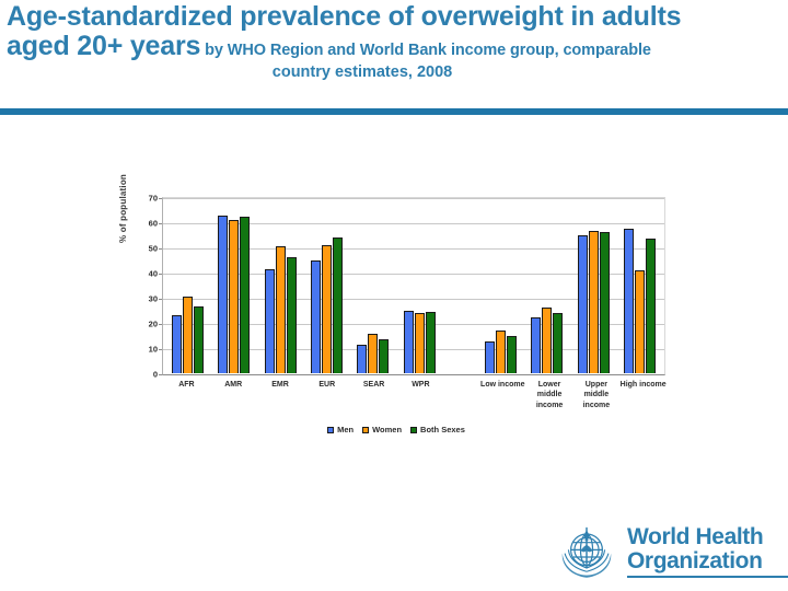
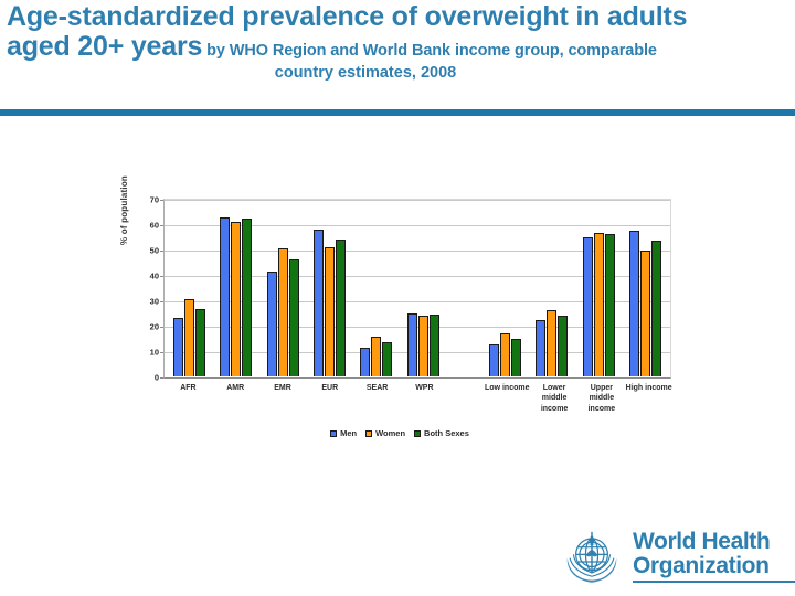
Men/EUR: 45 -> 58
Women/High income: 41 -> 50
